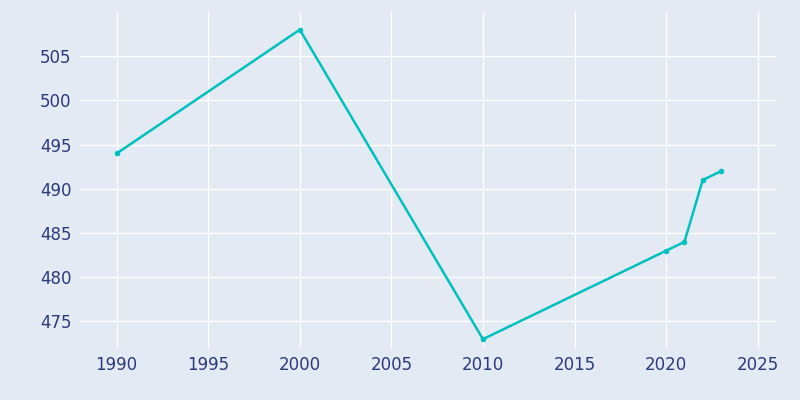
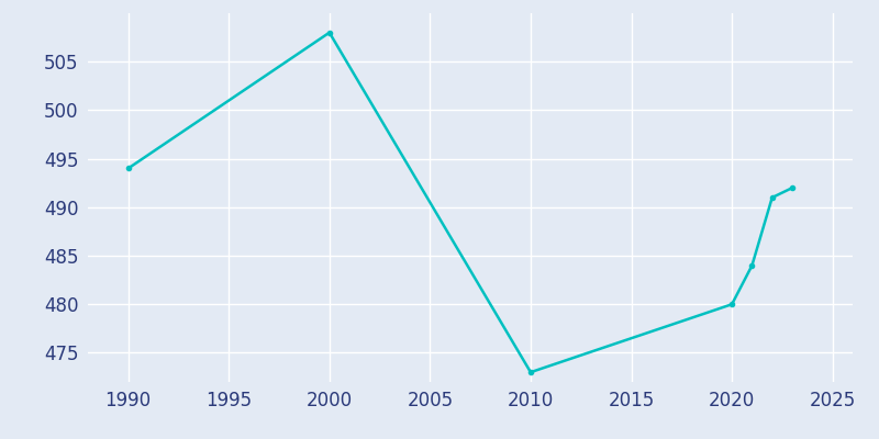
2020: 483 -> 480
